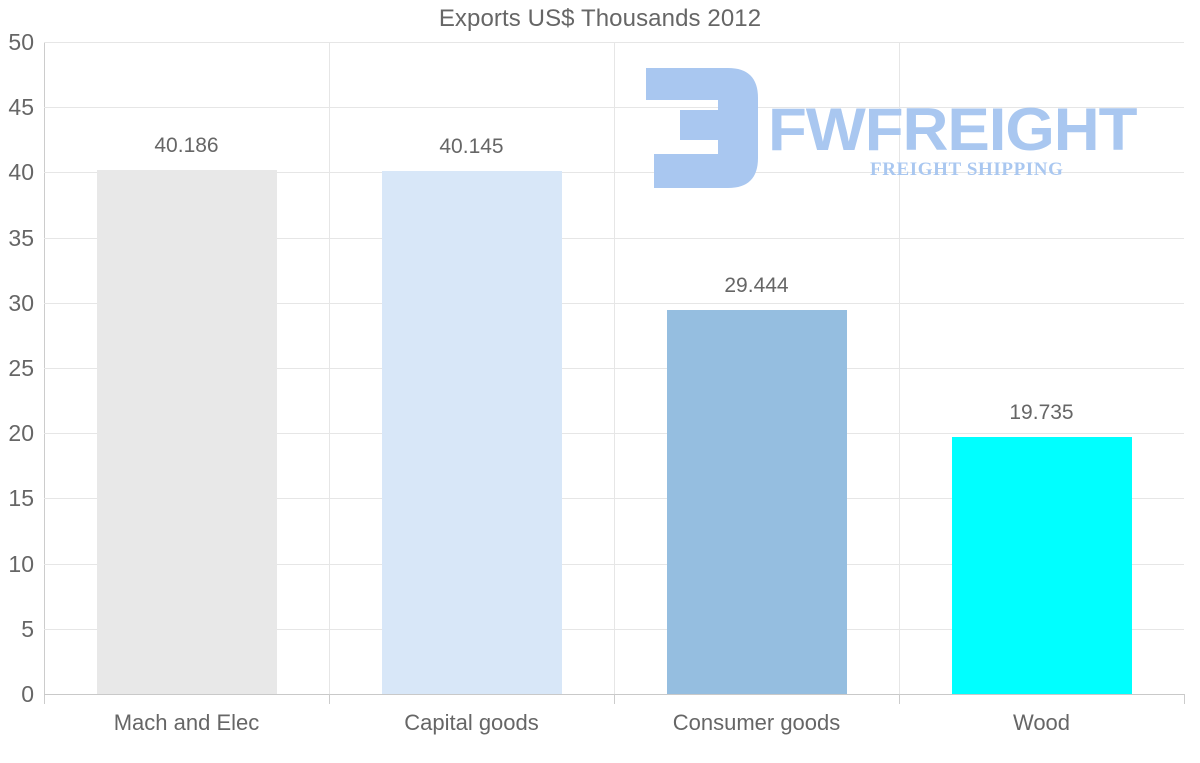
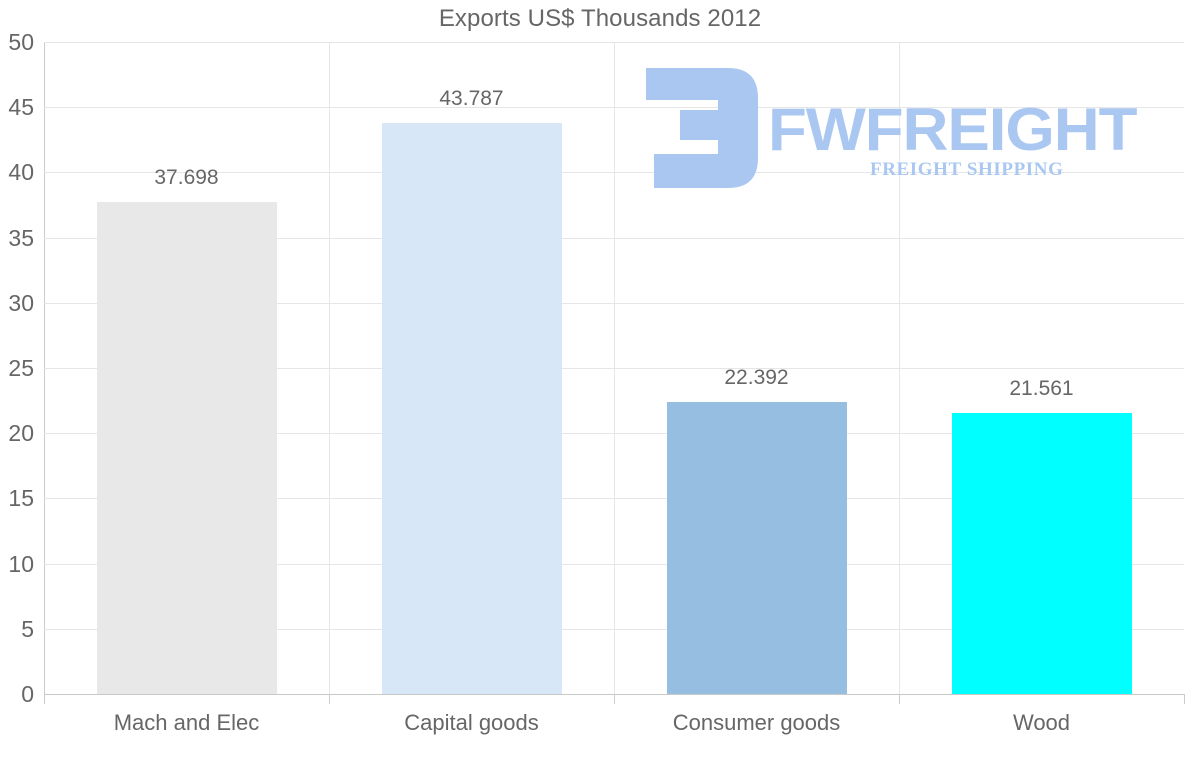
Mach and Elec: 40.186 -> 37.698
Capital goods: 40.145 -> 43.787
Consumer goods: 29.444 -> 22.392
Wood: 19.735 -> 21.561
